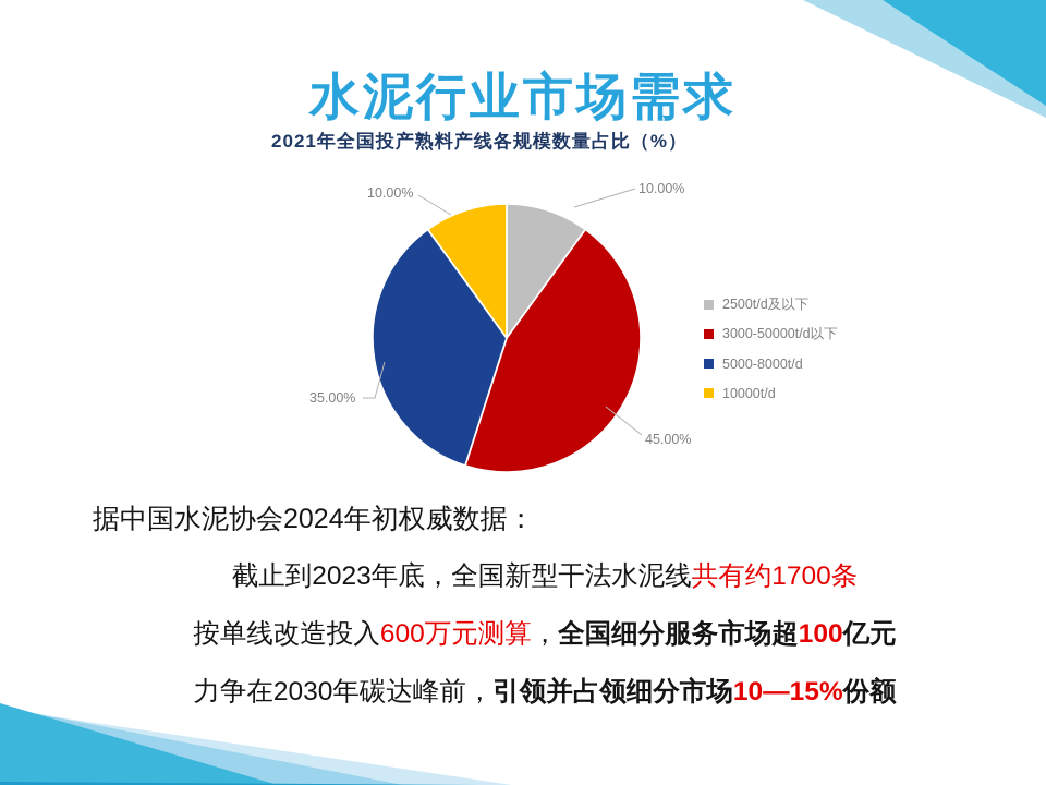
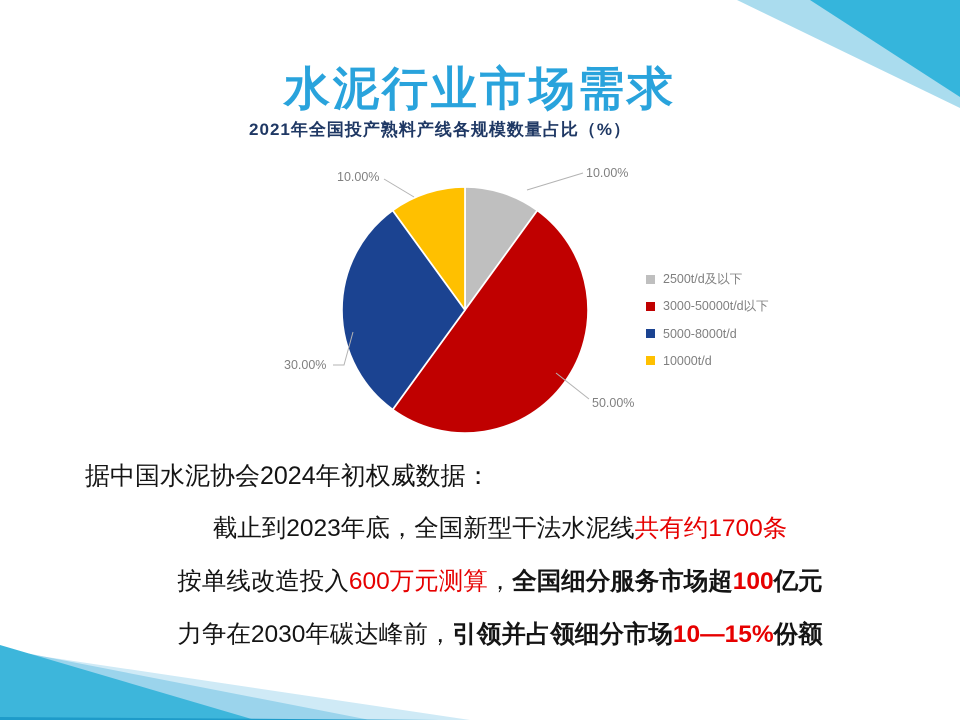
3000-50000t/d以下: 45.00% -> 50.00%
5000-8000t/d: 35.00% -> 30.00%
